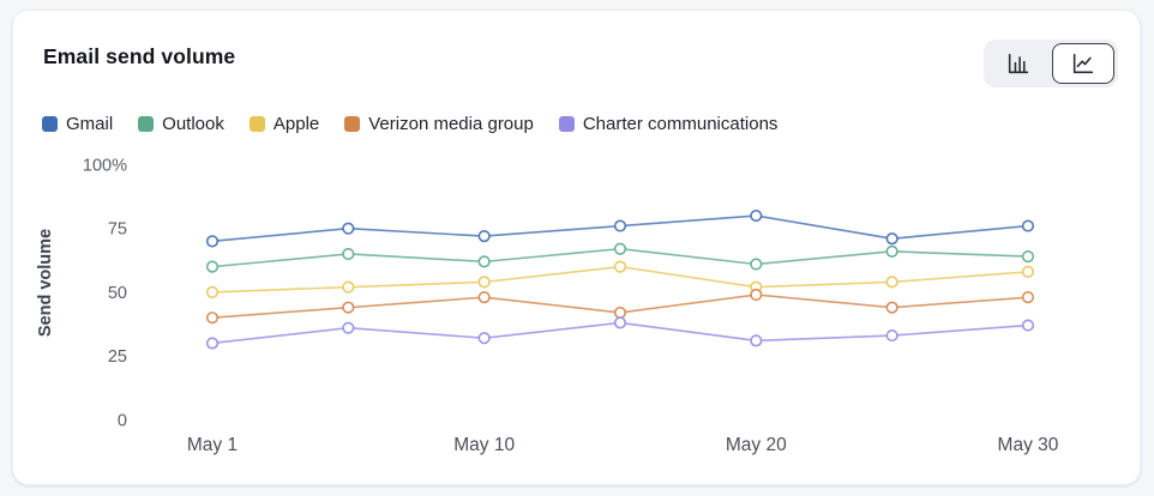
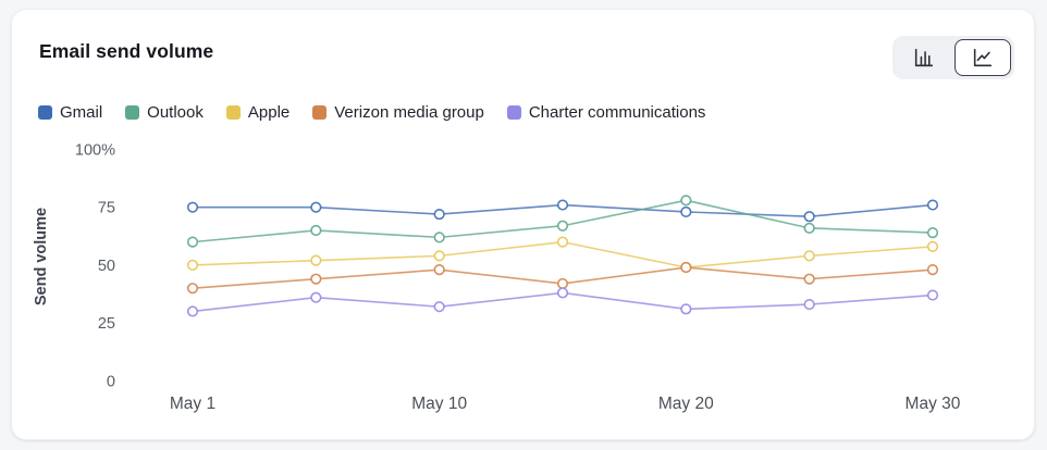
Gmail/May 1: 70% -> 75%
Gmail/May 20: 80% -> 73%
Outlook/May 20: 61% -> 78%
Apple/May 20: 52% -> 49%
